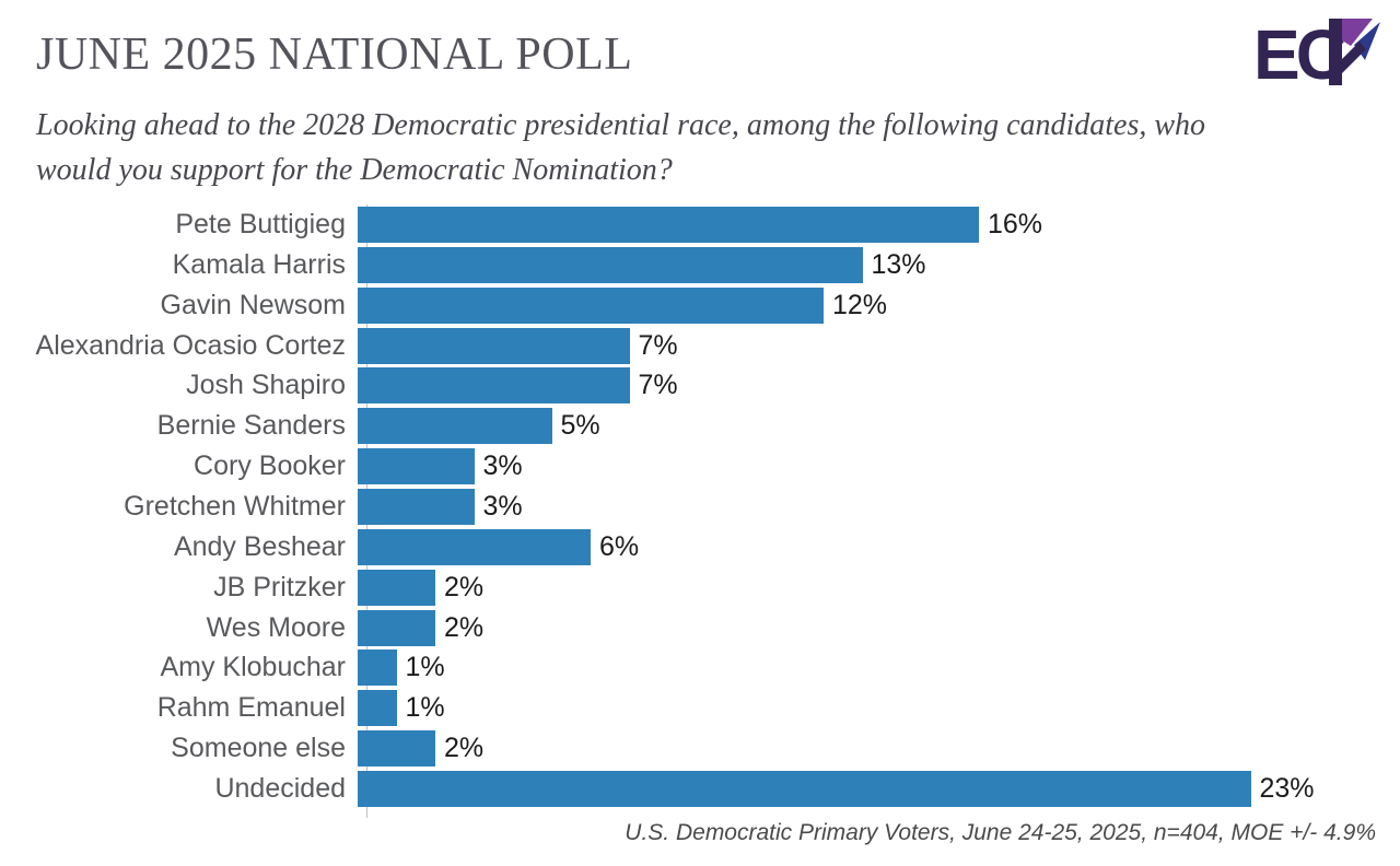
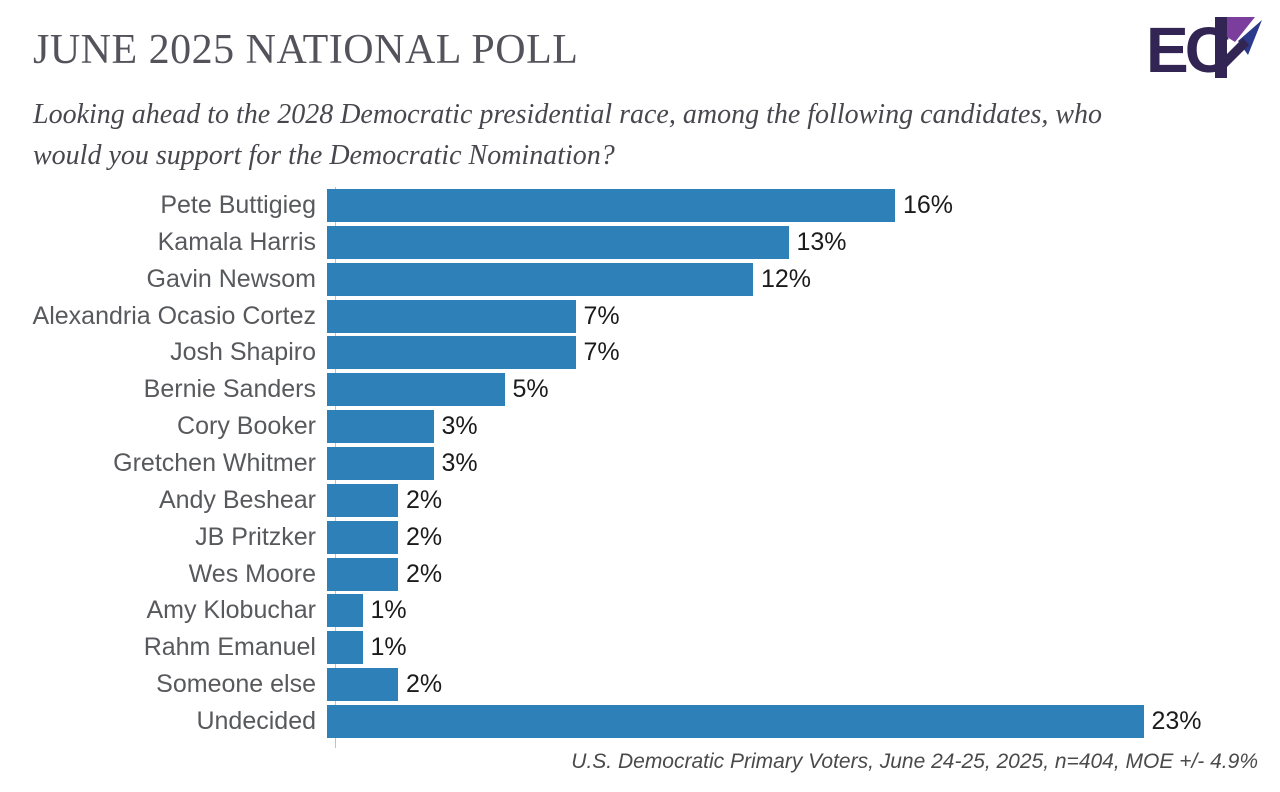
Andy Beshear: 6% -> 2%
